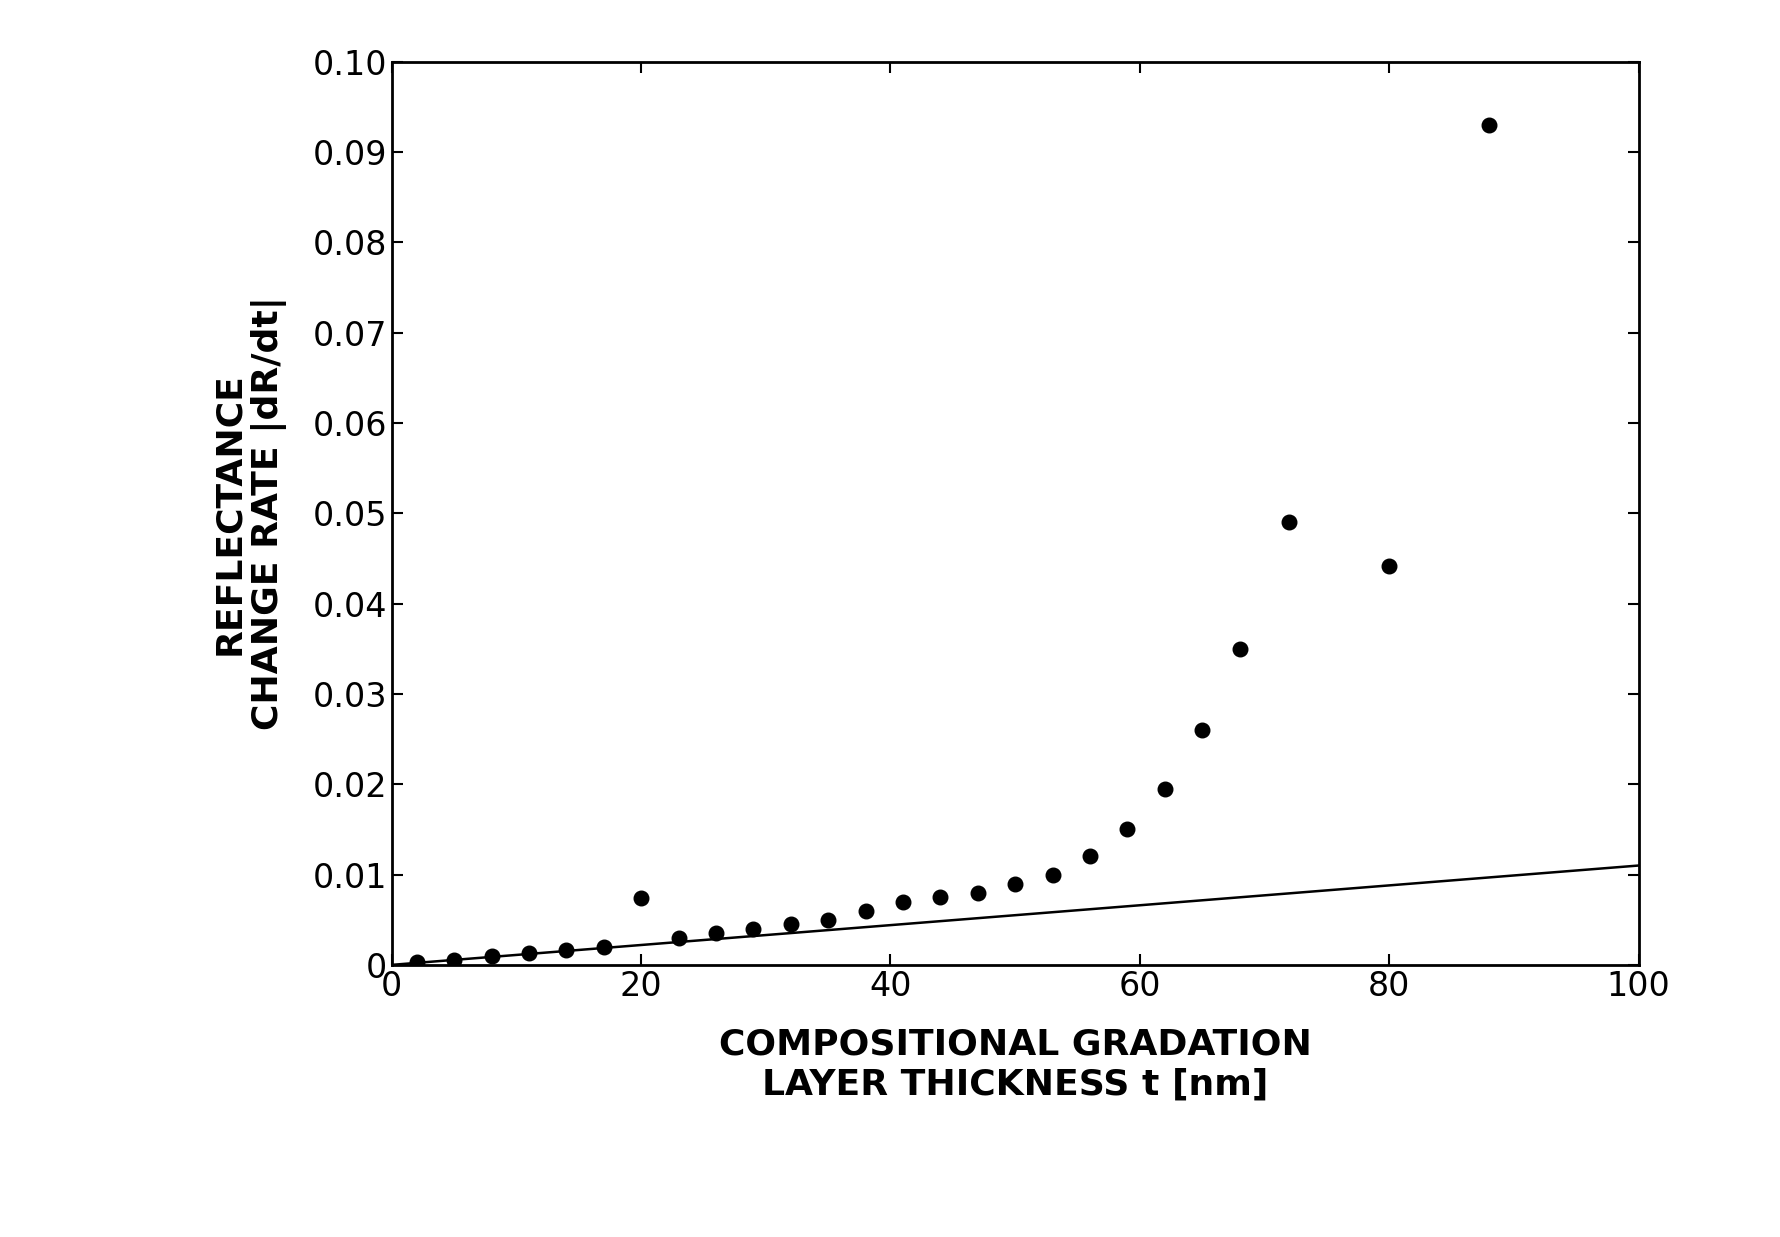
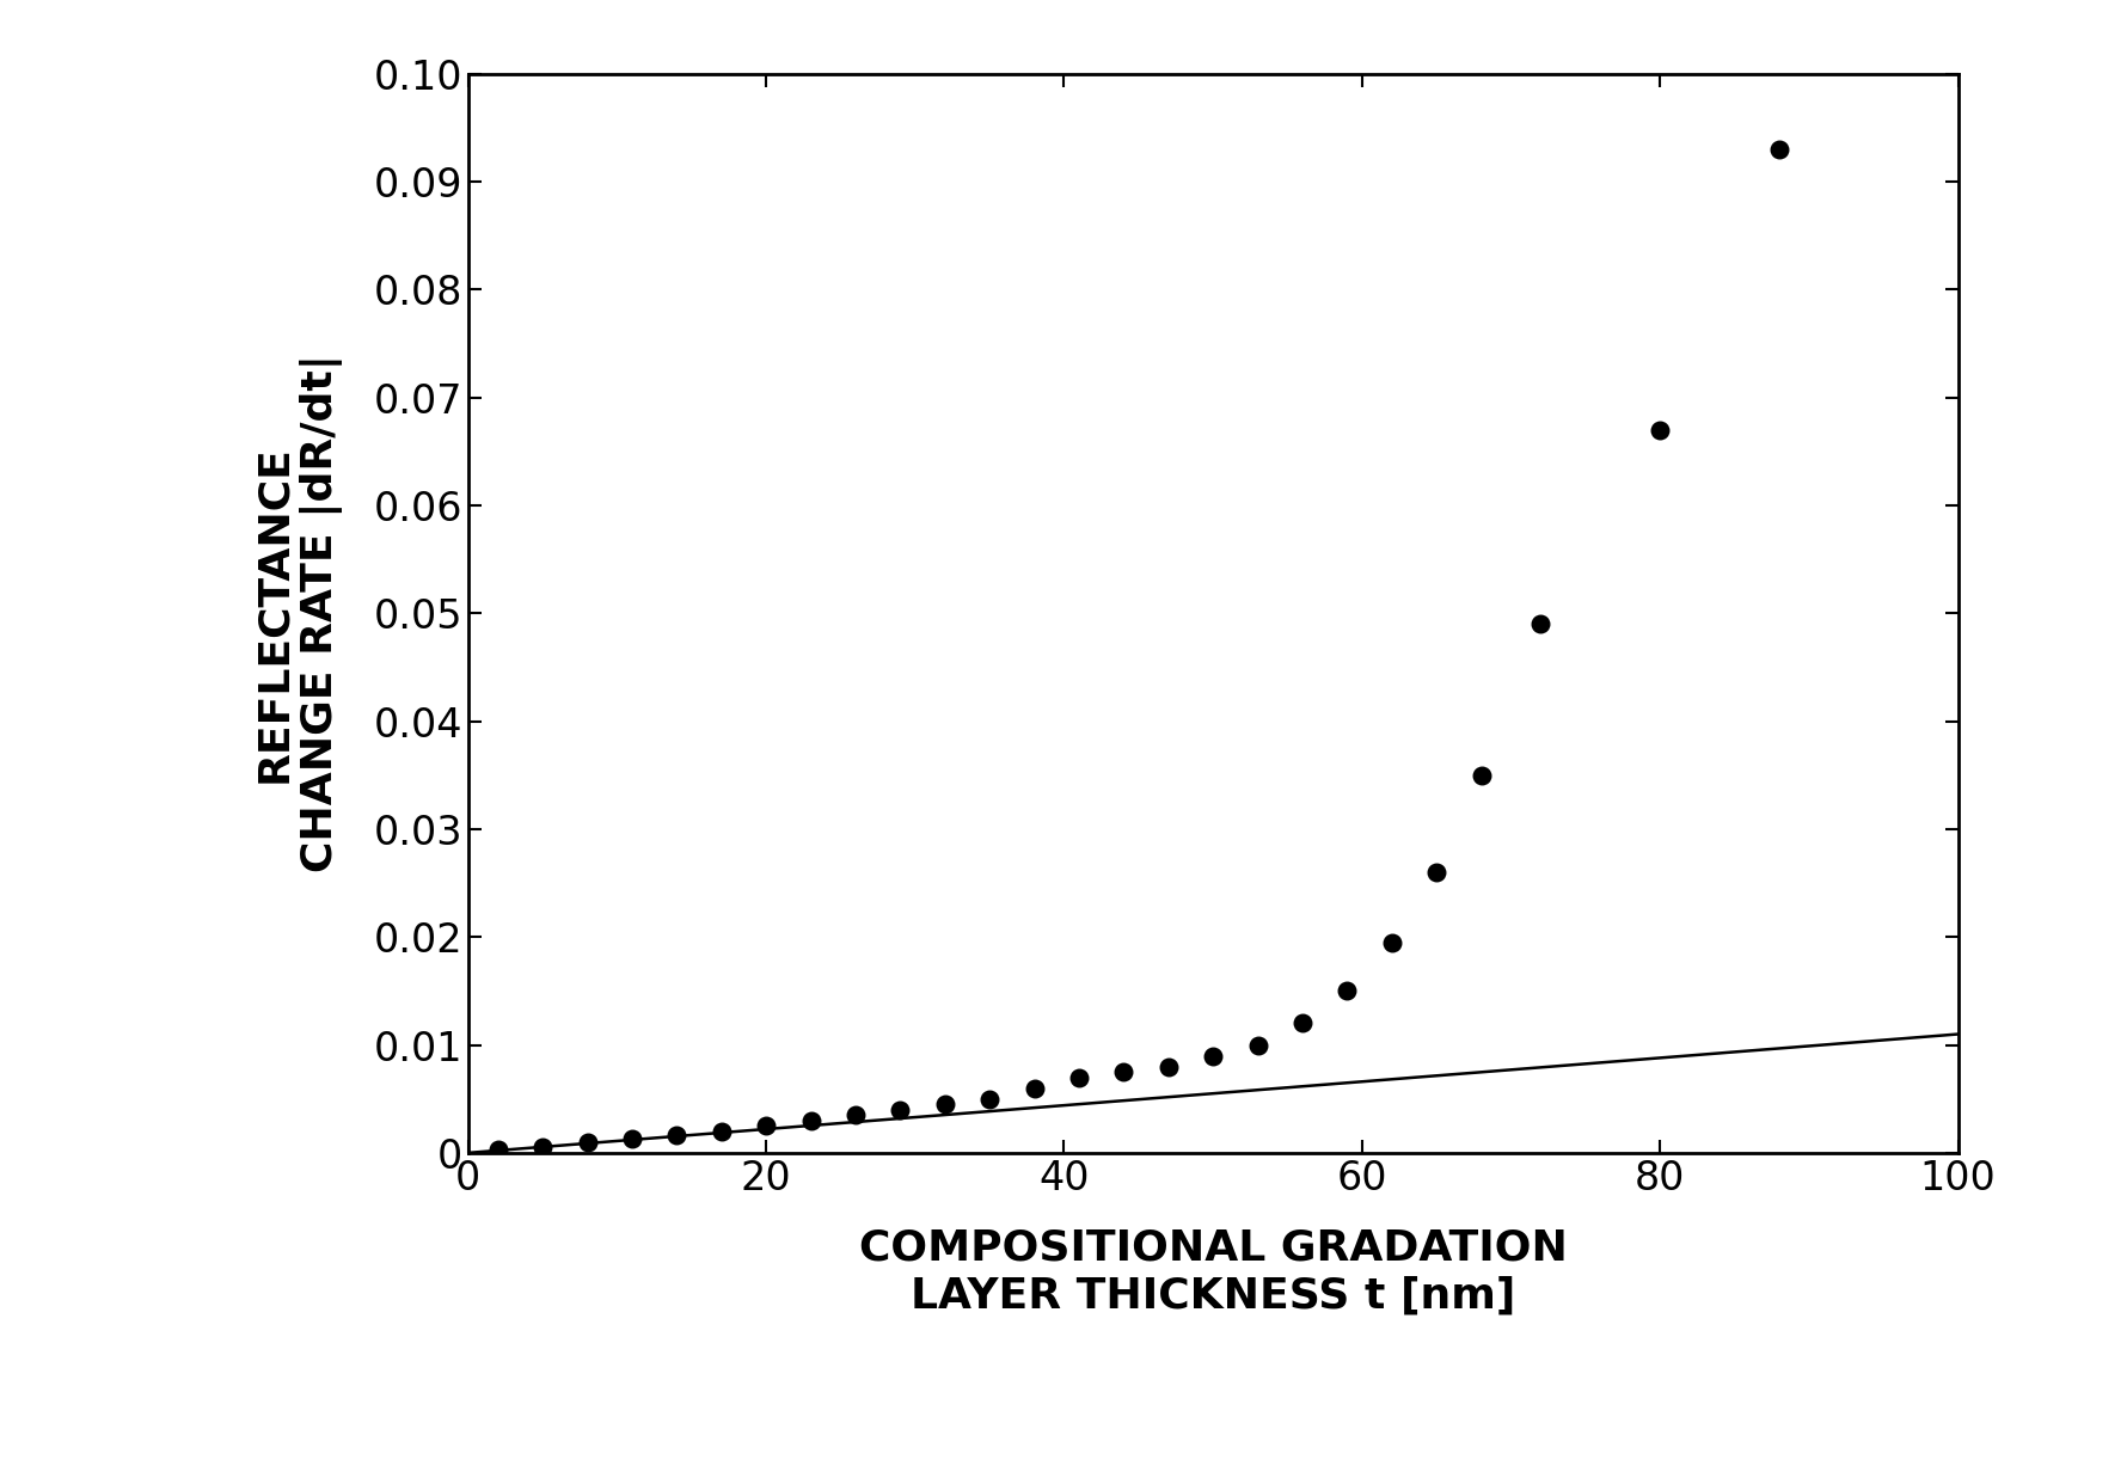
20: 0.0074 -> 0.0025
80: 0.0442 -> 0.0670
